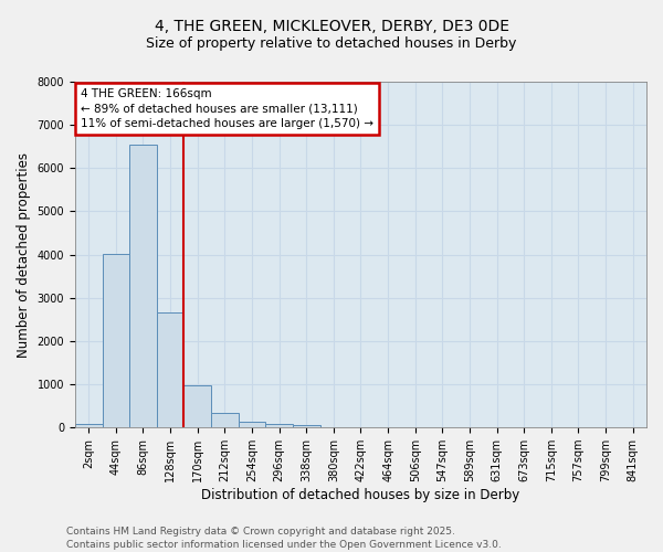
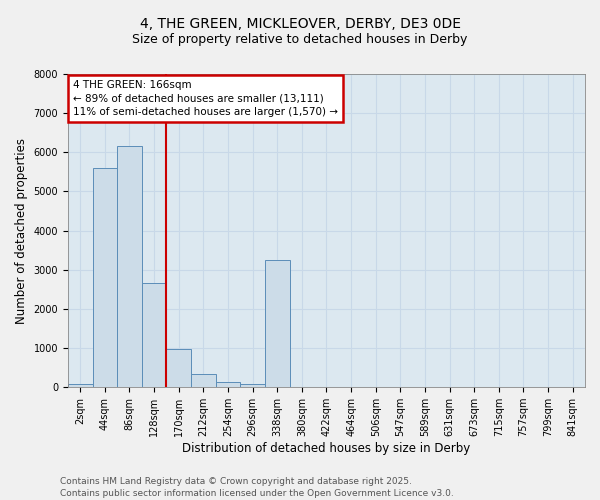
44sqm: 4020 -> 5600
86sqm: 6540 -> 6150
338sqm: 50 -> 3250
